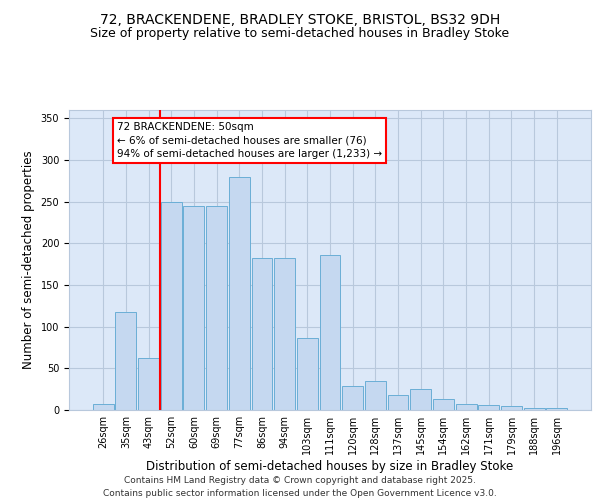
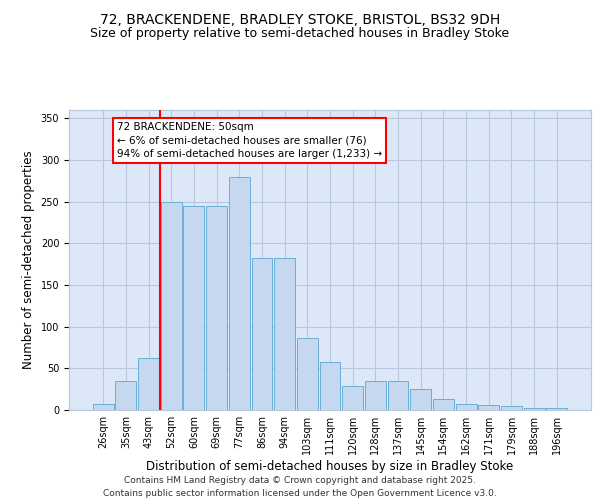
35sqm: 118 -> 35
111sqm: 186 -> 58
137sqm: 18 -> 35
